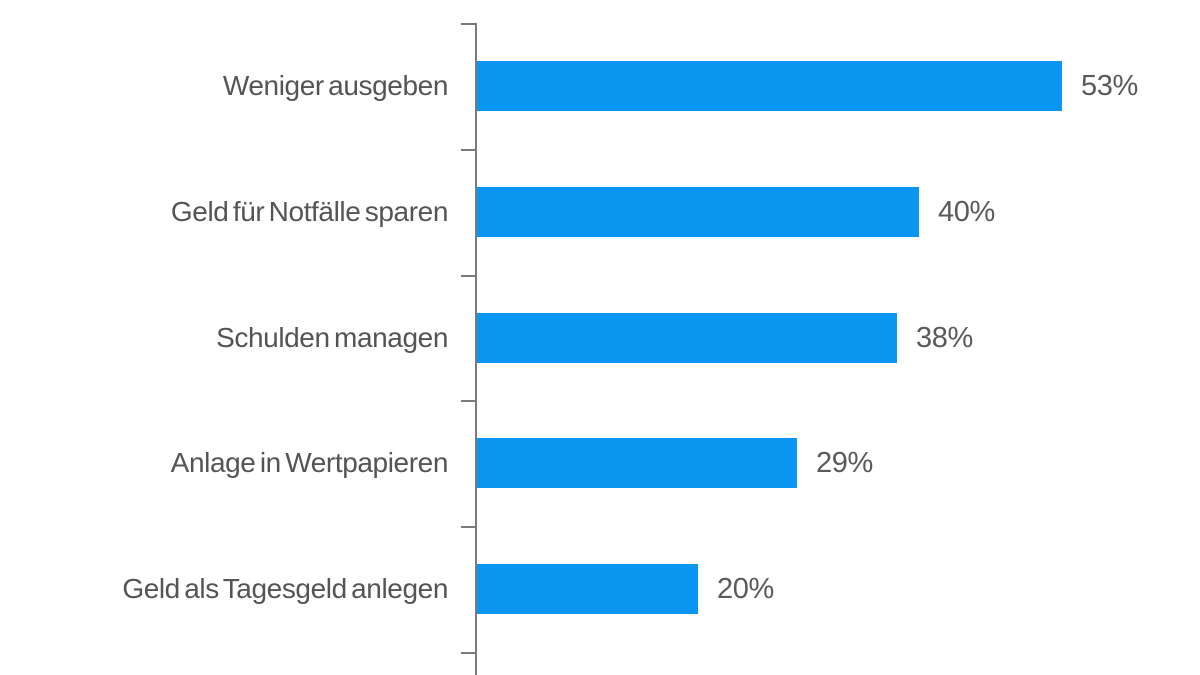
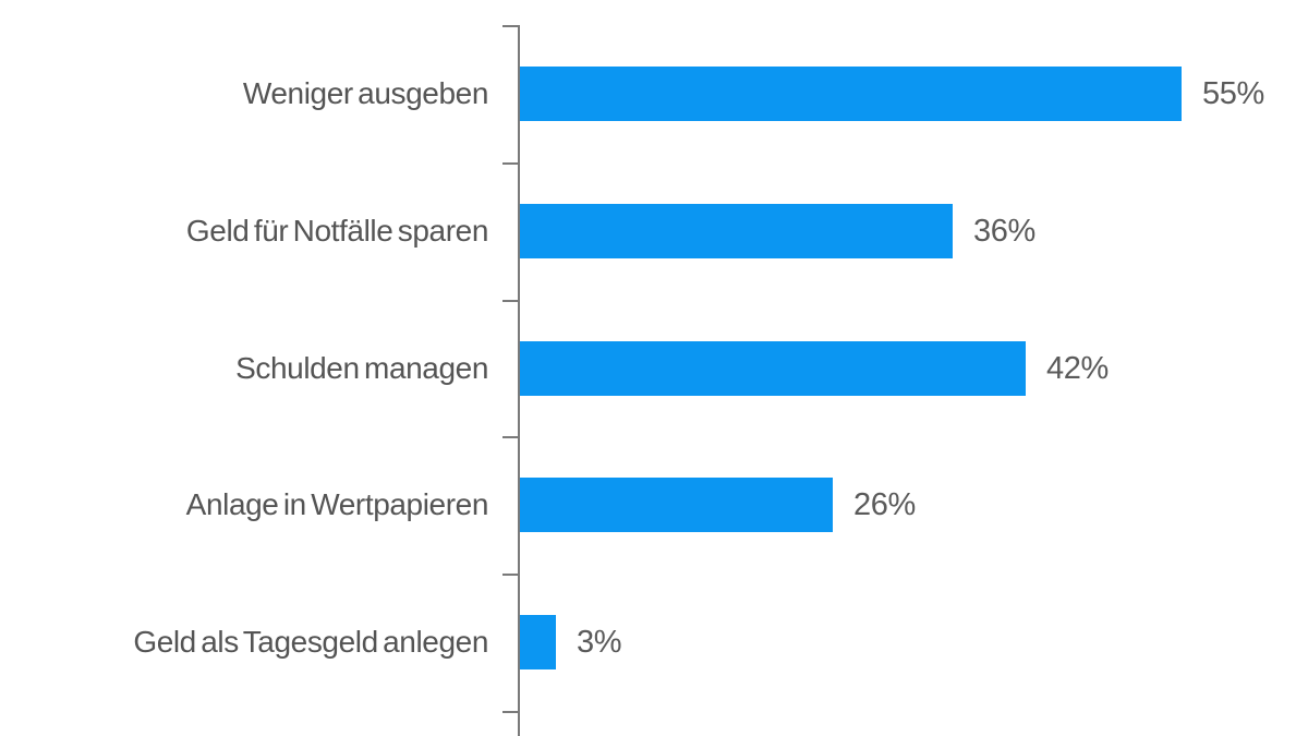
Weniger ausgeben: 53% -> 55%
Geld für Notfälle sparen: 40% -> 36%
Schulden managen: 38% -> 42%
Anlage in Wertpapieren: 29% -> 26%
Geld als Tagesgeld anlegen: 20% -> 3%
